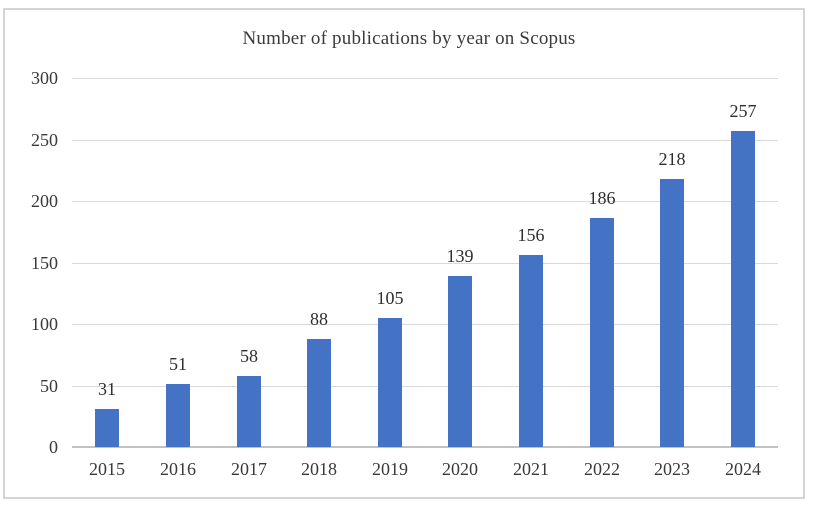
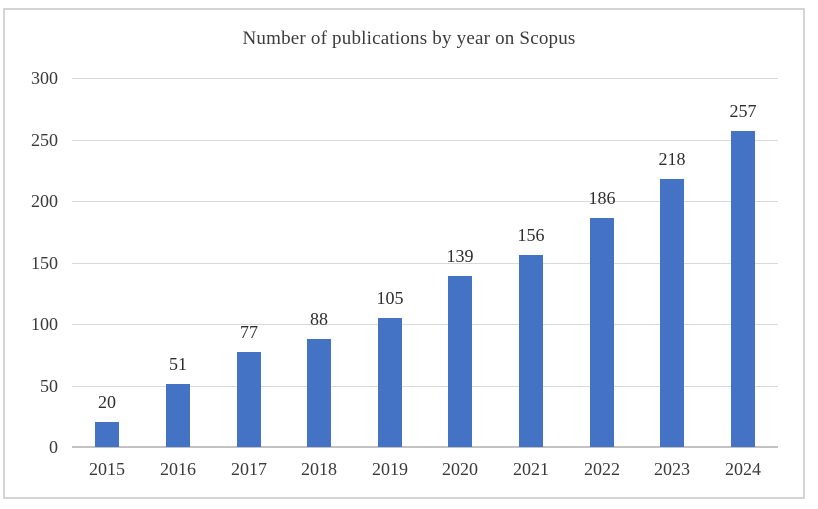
2015: 31 -> 20
2017: 58 -> 77
